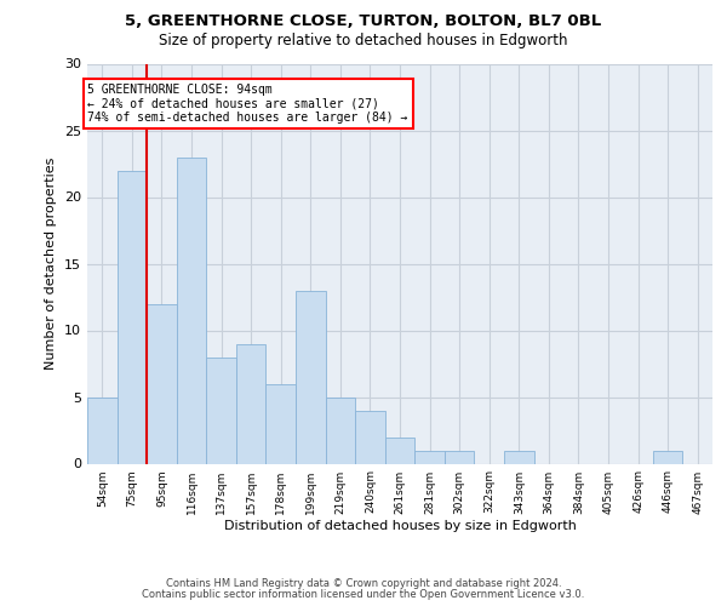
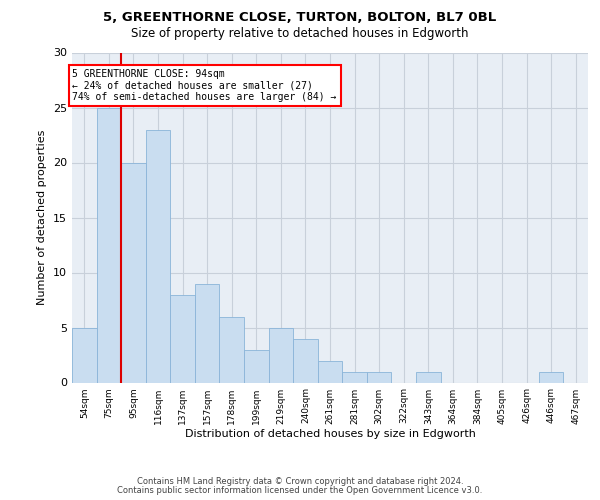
75sqm: 22 -> 25
95sqm: 12 -> 20
199sqm: 13 -> 3
